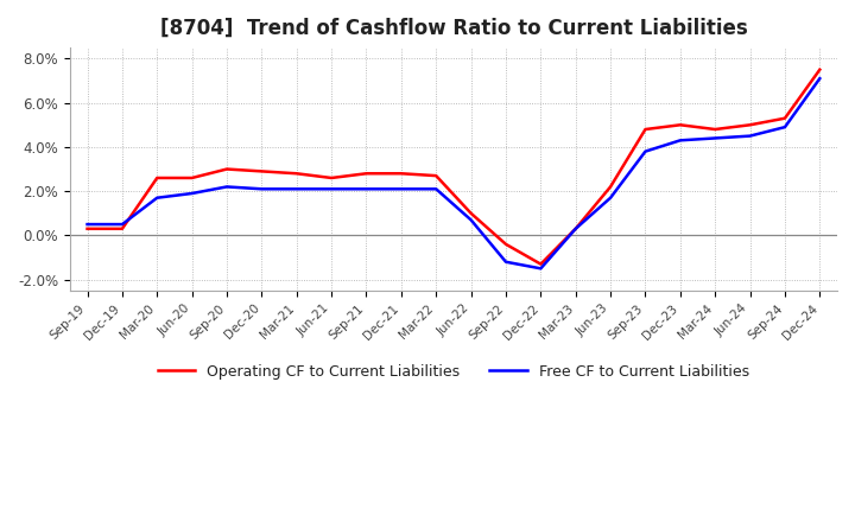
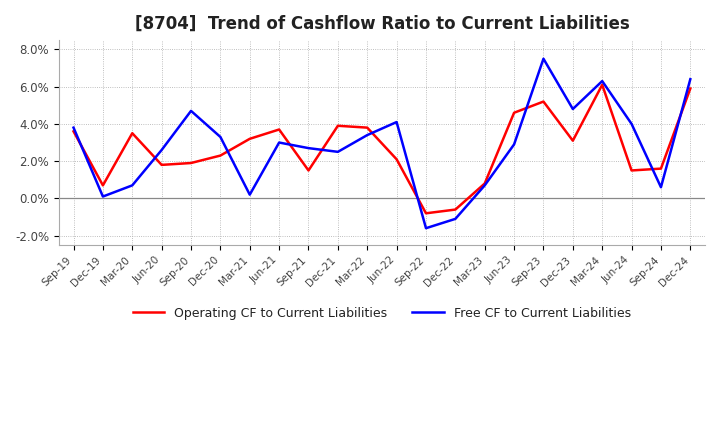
Operating CF to Current Liabilities/Sep-19: 0.3% -> 3.6%
Free CF to Current Liabilities/Sep-19: 0.5% -> 3.8%
Operating CF to Current Liabilities/Dec-19: 0.3% -> 0.7%
Free CF to Current Liabilities/Dec-19: 0.5% -> 0.1%
Operating CF to Current Liabilities/Mar-20: 2.6% -> 3.5%
Free CF to Current Liabilities/Mar-20: 1.7% -> 0.7%
Operating CF to Current Liabilities/Jun-20: 2.6% -> 1.8%
Free CF to Current Liabilities/Jun-20: 1.9% -> 2.6%
Operating CF to Current Liabilities/Sep-20: 3.0% -> 1.9%
Free CF to Current Liabilities/Sep-20: 2.2% -> 4.7%
Operating CF to Current Liabilities/Dec-20: 2.9% -> 2.3%
Free CF to Current Liabilities/Dec-20: 2.1% -> 3.3%
Operating CF to Current Liabilities/Mar-21: 2.8% -> 3.2%
Free CF to Current Liabilities/Mar-21: 2.1% -> 0.2%
Operating CF to Current Liabilities/Jun-21: 2.6% -> 3.7%
Free CF to Current Liabilities/Jun-21: 2.1% -> 3.0%
Operating CF to Current Liabilities/Sep-21: 2.8% -> 1.5%
Free CF to Current Liabilities/Sep-21: 2.1% -> 2.7%
Operating CF to Current Liabilities/Dec-21: 2.8% -> 3.9%
Free CF to Current Liabilities/Dec-21: 2.1% -> 2.5%
Operating CF to Current Liabilities/Mar-22: 2.7% -> 3.8%
Free CF to Current Liabilities/Mar-22: 2.1% -> 3.4%
Operating CF to Current Liabilities/Jun-22: 1.0% -> 2.1%
Free CF to Current Liabilities/Jun-22: 0.7% -> 4.1%
Operating CF to Current Liabilities/Sep-22: -0.4% -> -0.8%
Free CF to Current Liabilities/Sep-22: -1.2% -> -1.6%
Operating CF to Current Liabilities/Dec-22: -1.3% -> -0.6%
Free CF to Current Liabilities/Dec-22: -1.5% -> -1.1%
Operating CF to Current Liabilities/Mar-23: 0.3% -> 0.8%
Free CF to Current Liabilities/Mar-23: 0.3% -> 0.7%
Operating CF to Current Liabilities/Jun-23: 2.2% -> 4.6%
Free CF to Current Liabilities/Jun-23: 1.7% -> 2.9%
Operating CF to Current Liabilities/Sep-23: 4.8% -> 5.2%
Free CF to Current Liabilities/Sep-23: 3.8% -> 7.5%
Operating CF to Current Liabilities/Dec-23: 5.0% -> 3.1%
Free CF to Current Liabilities/Dec-23: 4.3% -> 4.8%
Operating CF to Current Liabilities/Mar-24: 4.8% -> 6.1%
Free CF to Current Liabilities/Mar-24: 4.4% -> 6.3%
Operating CF to Current Liabilities/Jun-24: 5.0% -> 1.5%
Free CF to Current Liabilities/Jun-24: 4.5% -> 4.0%
Operating CF to Current Liabilities/Sep-24: 5.3% -> 1.6%
Free CF to Current Liabilities/Sep-24: 4.9% -> 0.6%
Operating CF to Current Liabilities/Dec-24: 7.5% -> 5.9%
Free CF to Current Liabilities/Dec-24: 7.1% -> 6.4%
